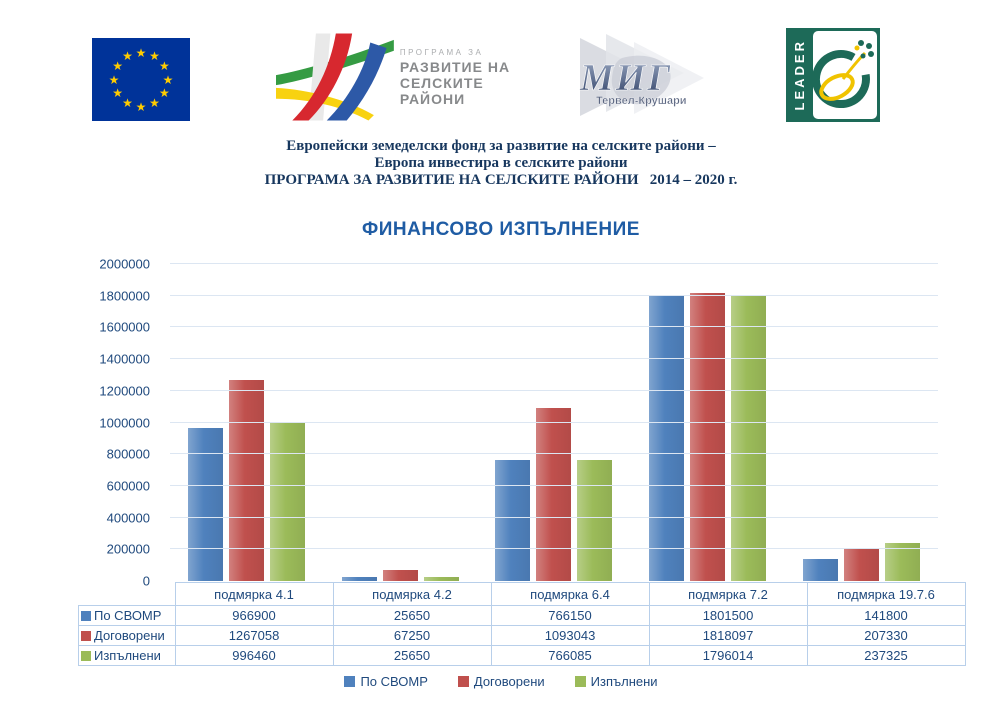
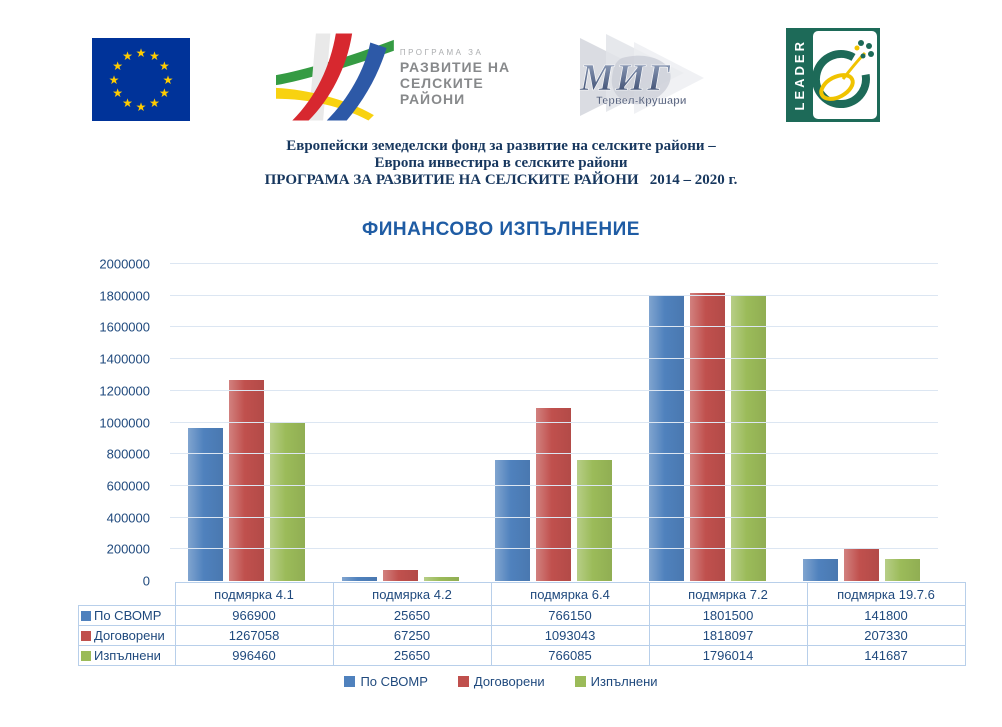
Изпълнени/подмярка 19.7.6: 237325 -> 141687
